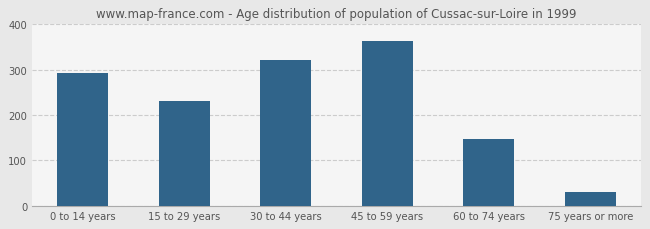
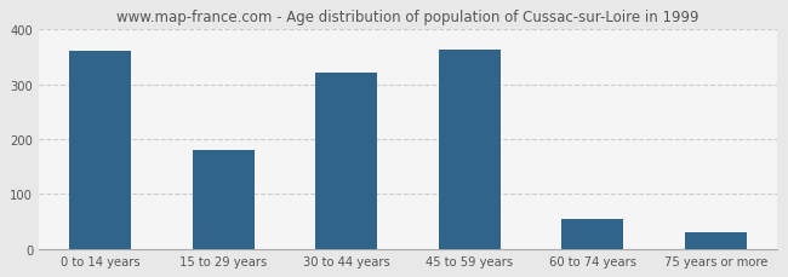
0 to 14 years: 292 -> 360
15 to 29 years: 230 -> 180
60 to 74 years: 148 -> 55
